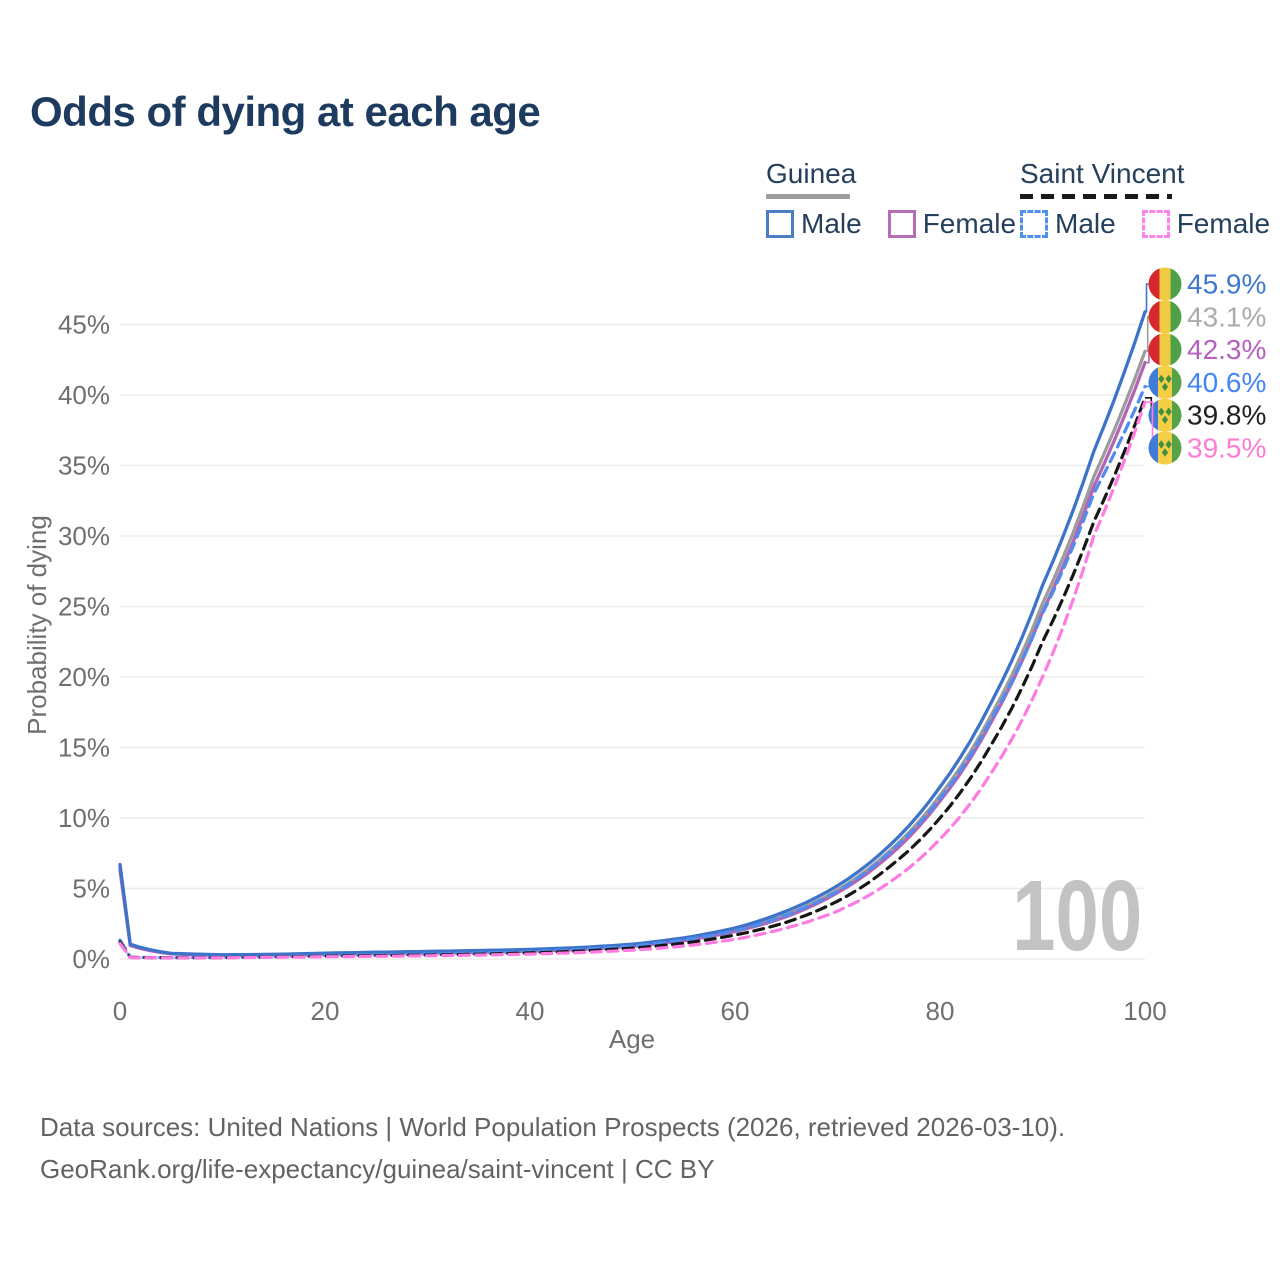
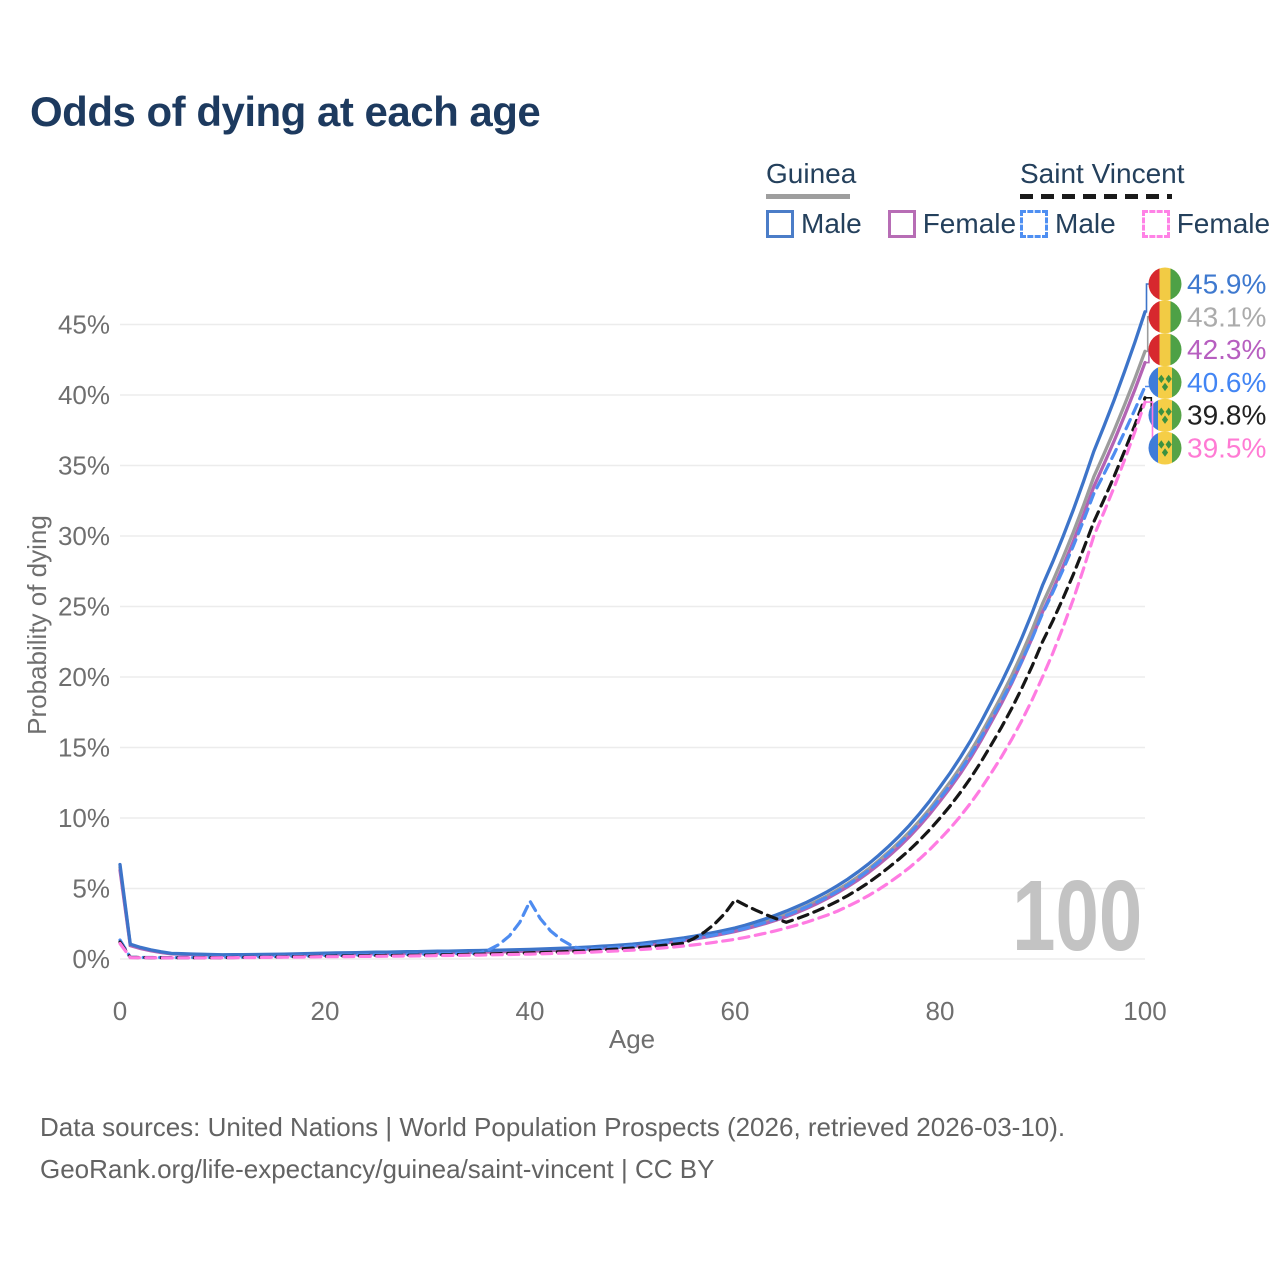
Saint Vincent Male/40: 0.5% -> 4.1%
Saint Vincent/60: 1.7% -> 4.2%
